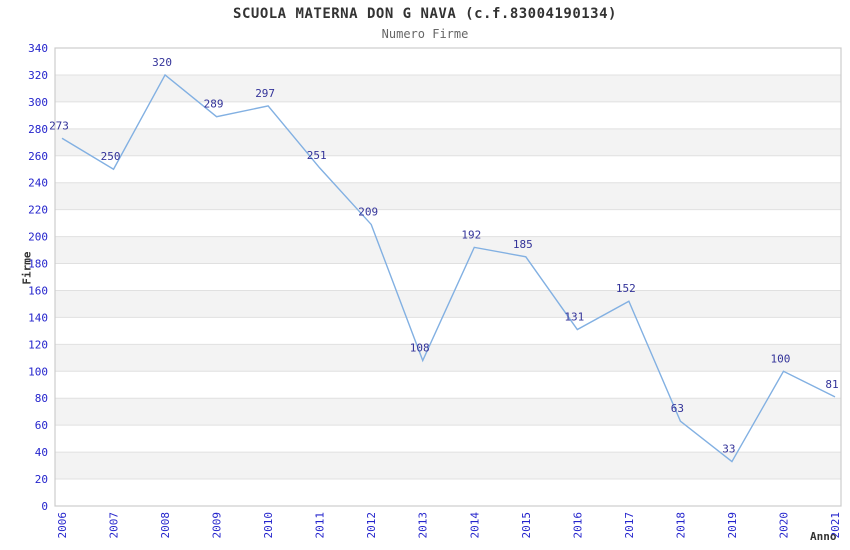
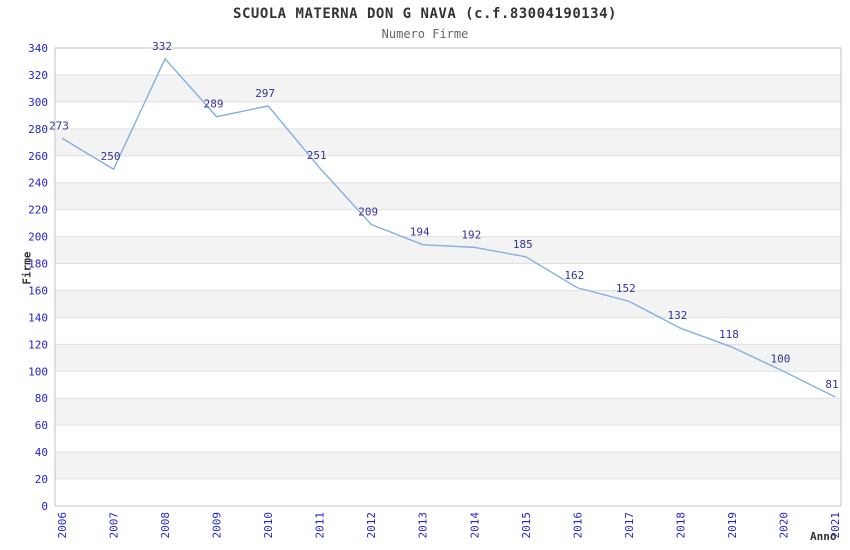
2008: 320 -> 332
2013: 108 -> 194
2016: 131 -> 162
2018: 63 -> 132
2019: 33 -> 118
